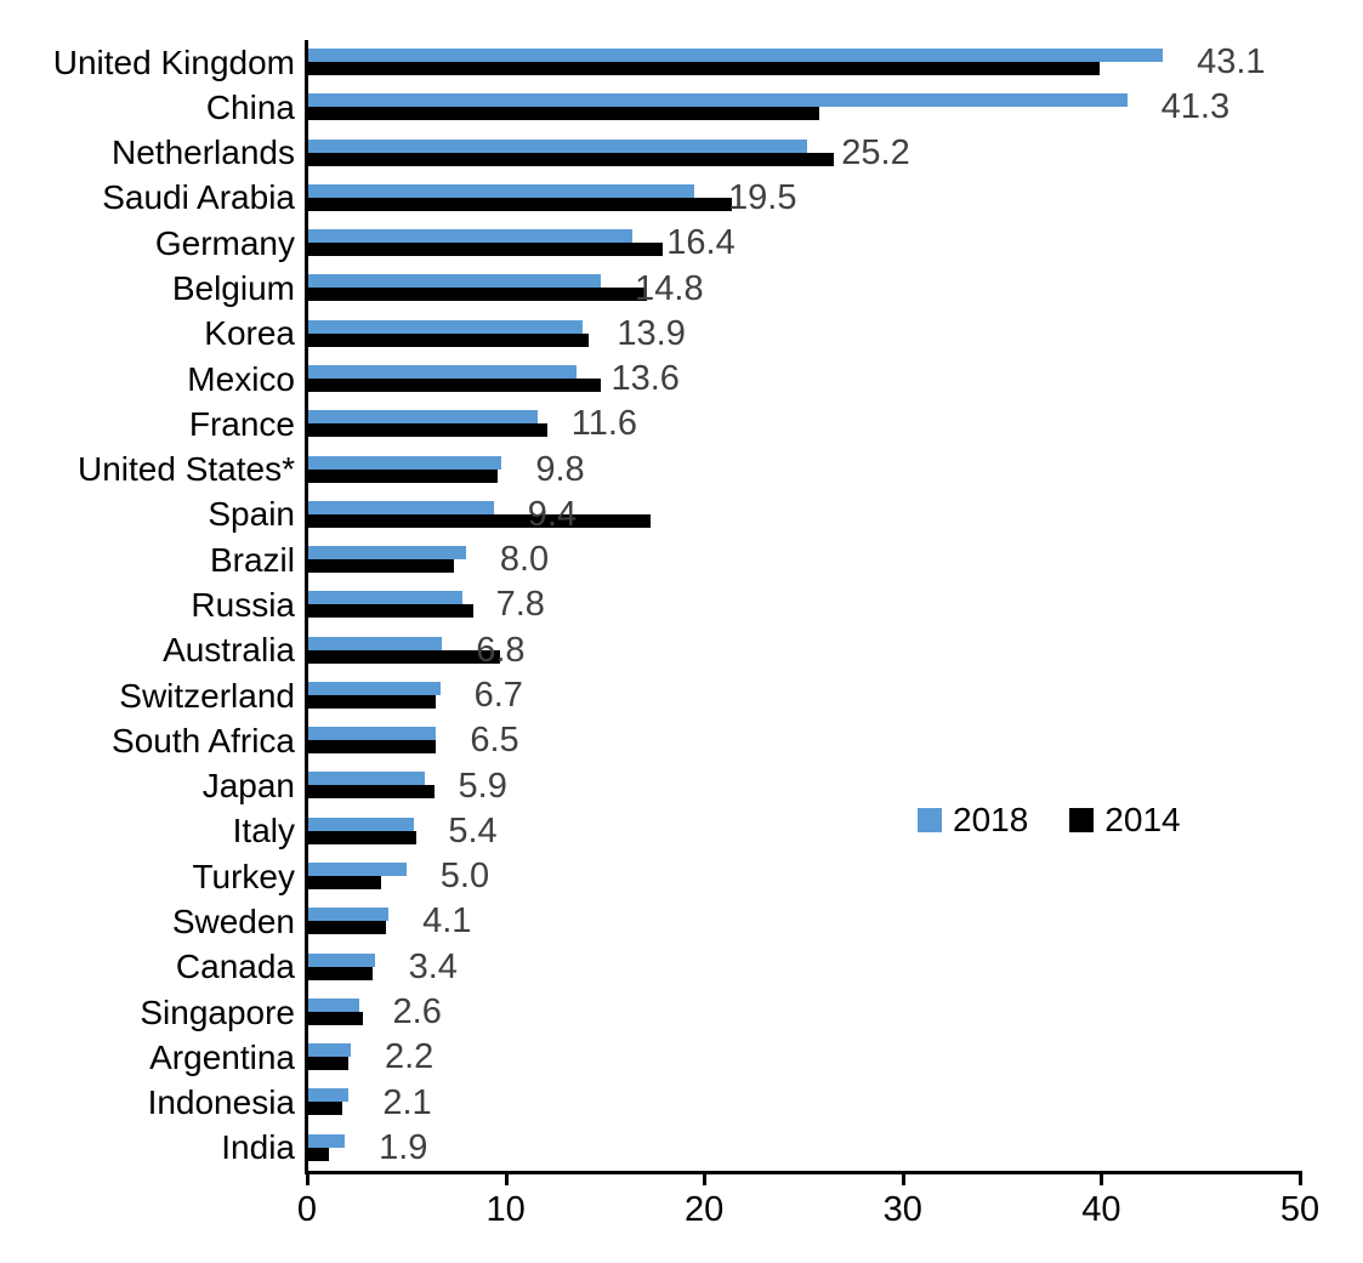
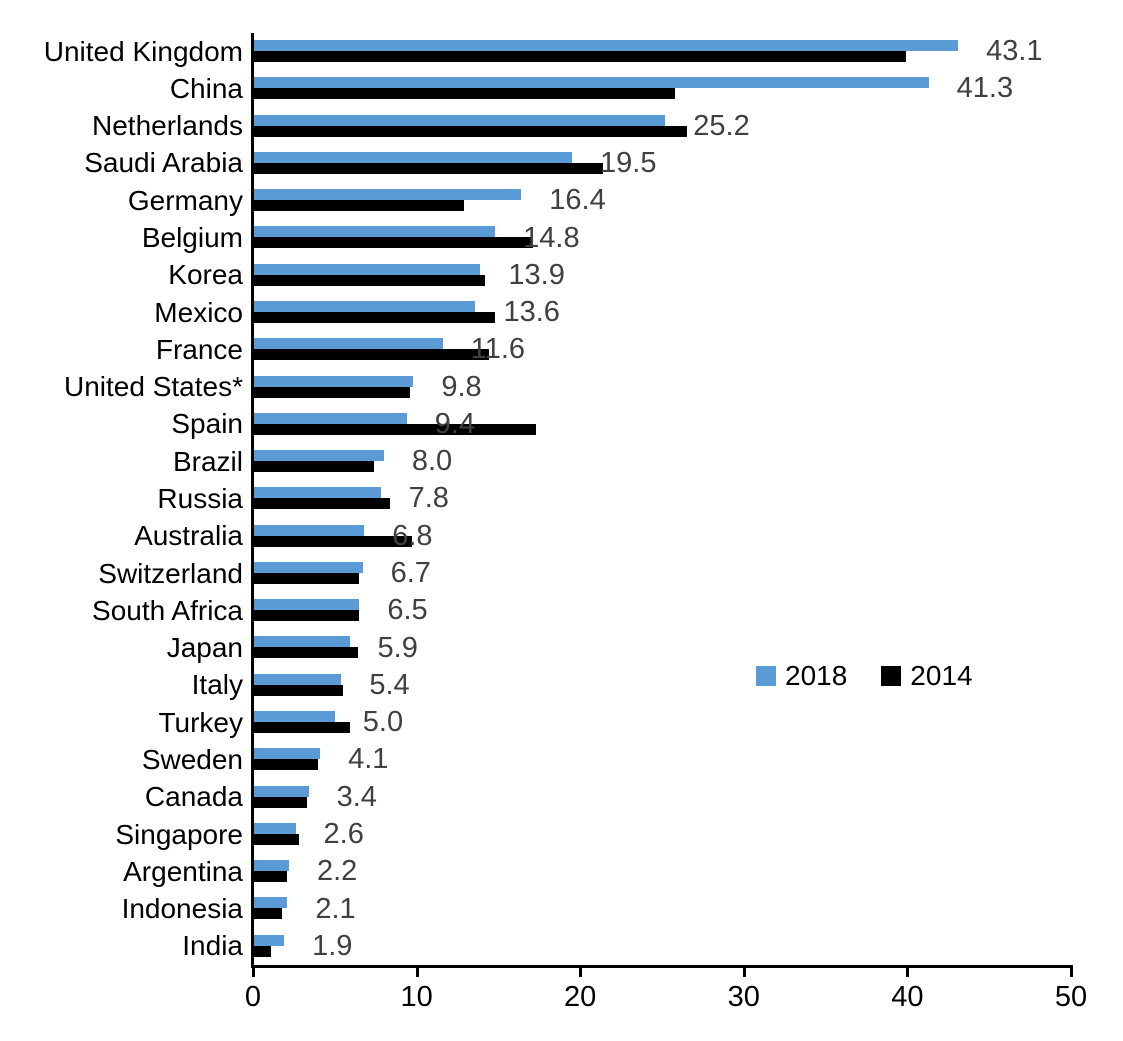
2014/Germany: 17.9 -> 12.9
2014/France: 12.1 -> 14.4
2014/Turkey: 3.7 -> 5.9
